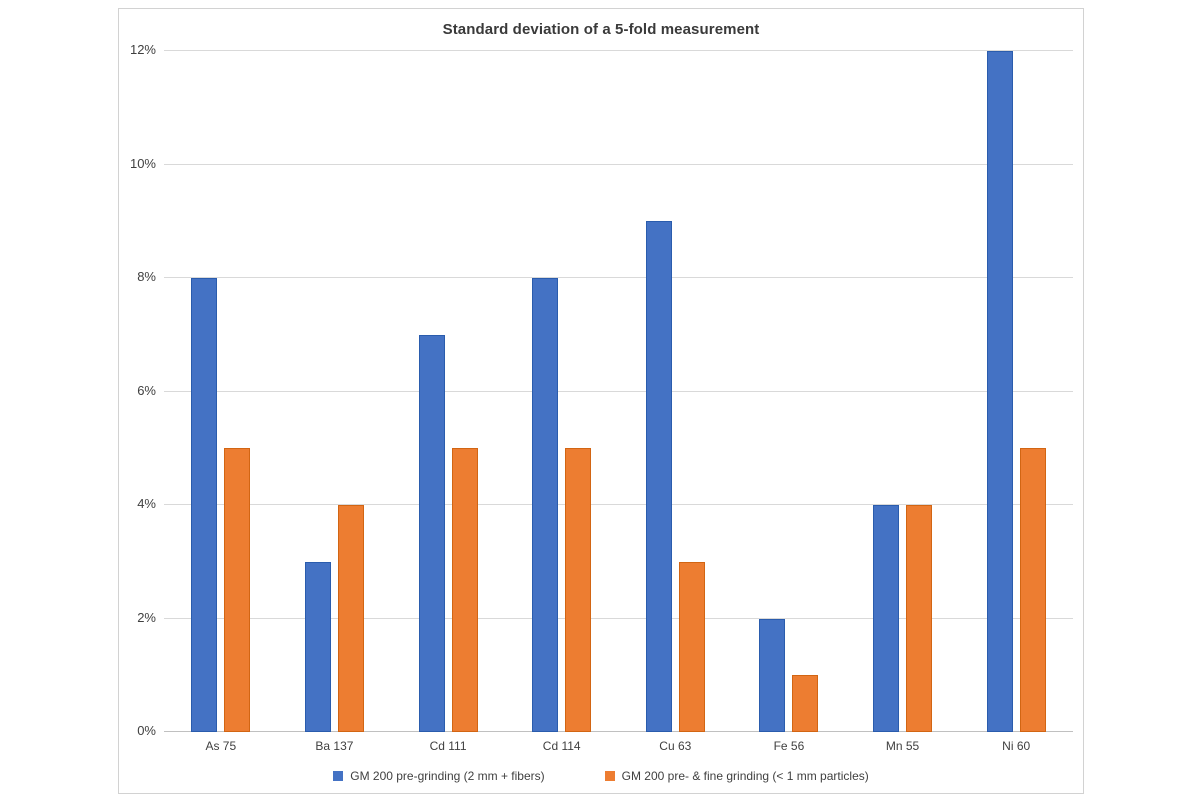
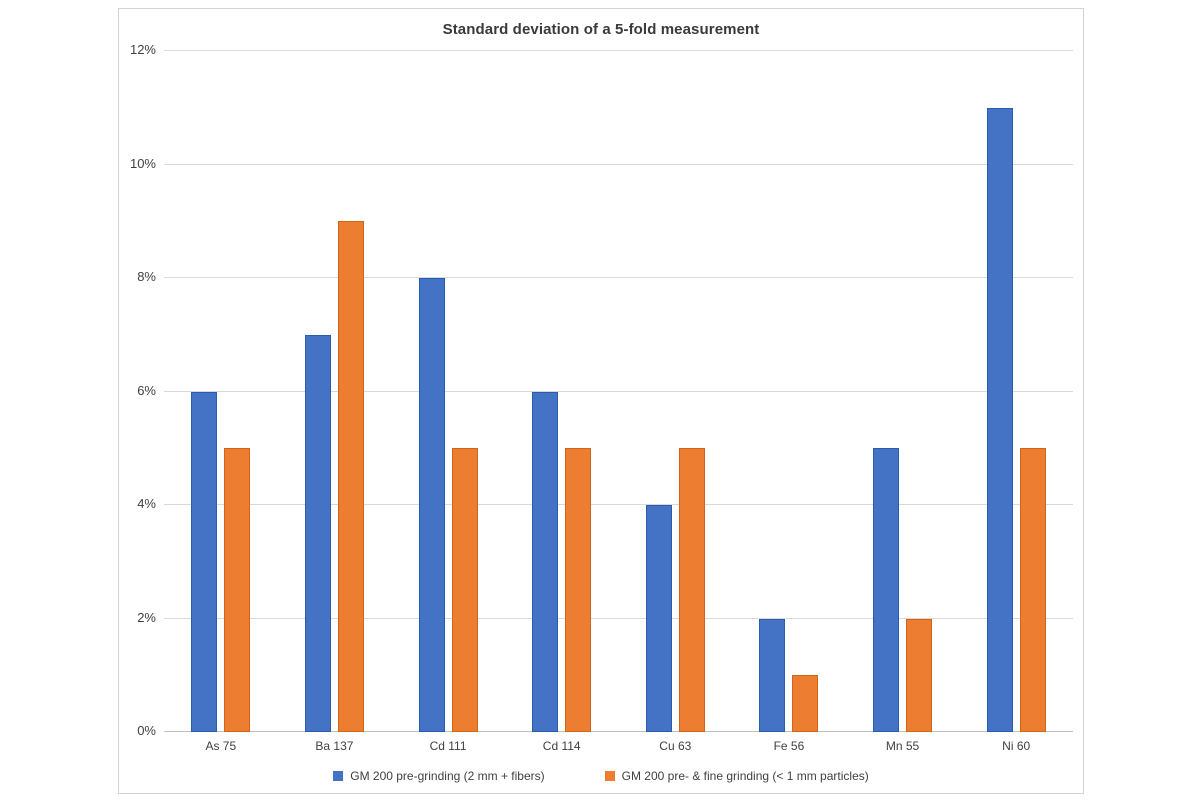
GM 200 pre-grinding (2 mm + fibers)/As 75: 8% -> 6%
GM 200 pre-grinding (2 mm + fibers)/Ba 137: 3% -> 7%
GM 200 pre- & fine grinding (< 1 mm particles)/Ba 137: 4% -> 9%
GM 200 pre-grinding (2 mm + fibers)/Cd 111: 7% -> 8%
GM 200 pre-grinding (2 mm + fibers)/Cd 114: 8% -> 6%
GM 200 pre-grinding (2 mm + fibers)/Cu 63: 9% -> 4%
GM 200 pre- & fine grinding (< 1 mm particles)/Cu 63: 3% -> 5%
GM 200 pre-grinding (2 mm + fibers)/Mn 55: 4% -> 5%
GM 200 pre- & fine grinding (< 1 mm particles)/Mn 55: 4% -> 2%
GM 200 pre-grinding (2 mm + fibers)/Ni 60: 12% -> 11%
